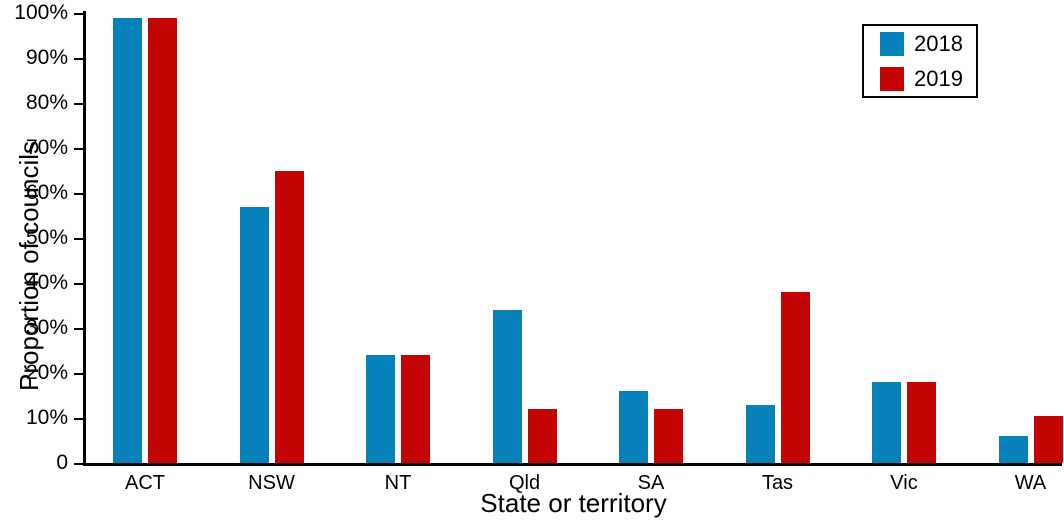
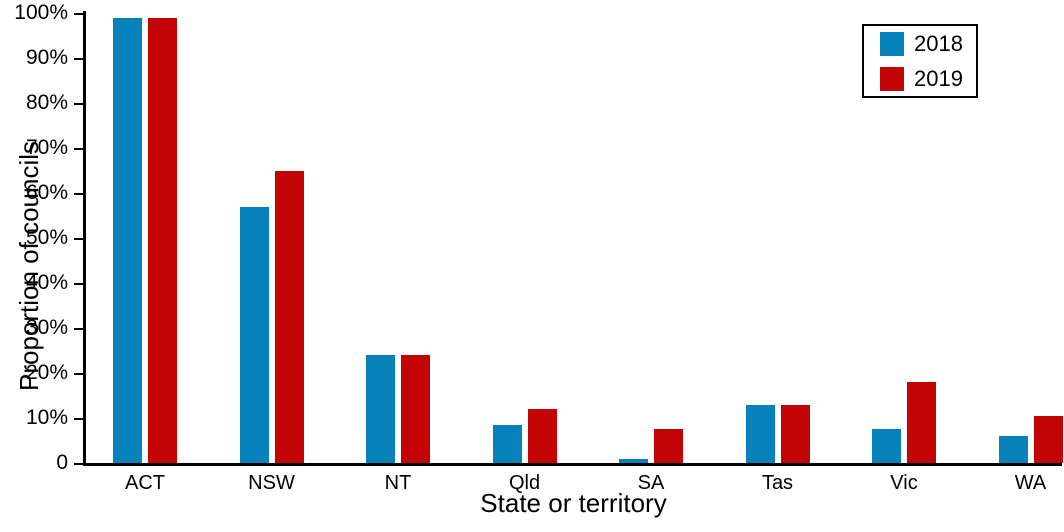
2018/Qld: 34% -> 8%
2018/SA: 16% -> 1%
2019/SA: 12% -> 8%
2019/Tas: 38% -> 13%
2018/Vic: 18% -> 8%
